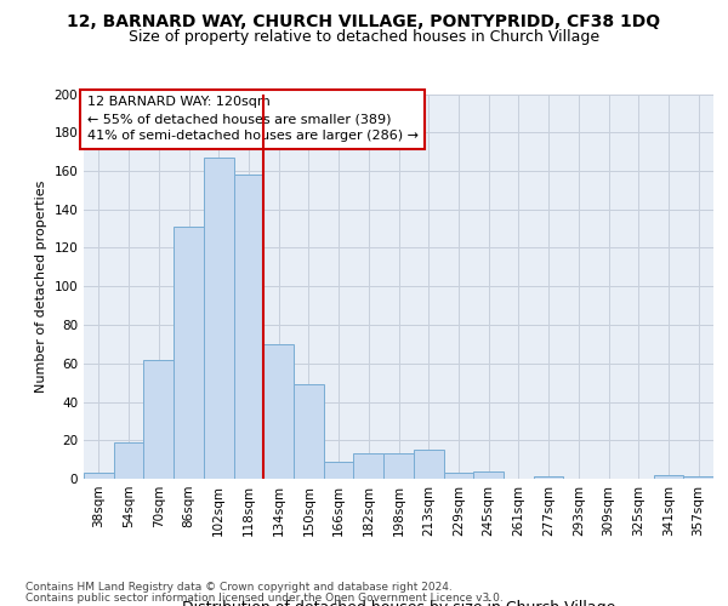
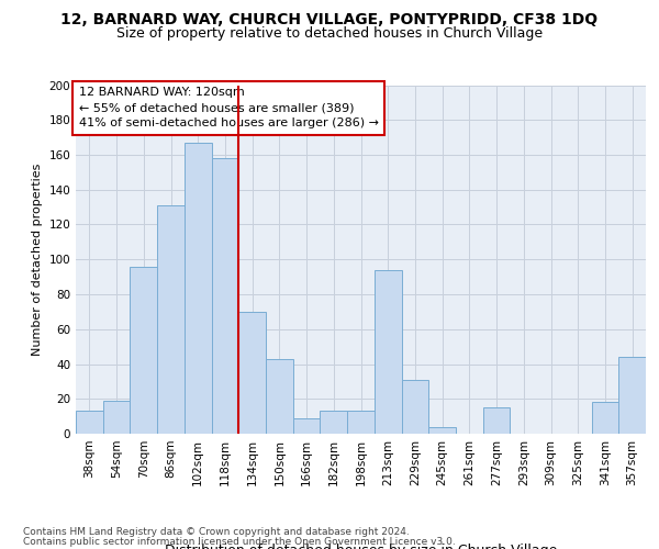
38sqm: 3 -> 13
70sqm: 62 -> 96
150sqm: 49 -> 43
213sqm: 15 -> 94
229sqm: 3 -> 31
277sqm: 1 -> 15
341sqm: 2 -> 18
357sqm: 1 -> 44
